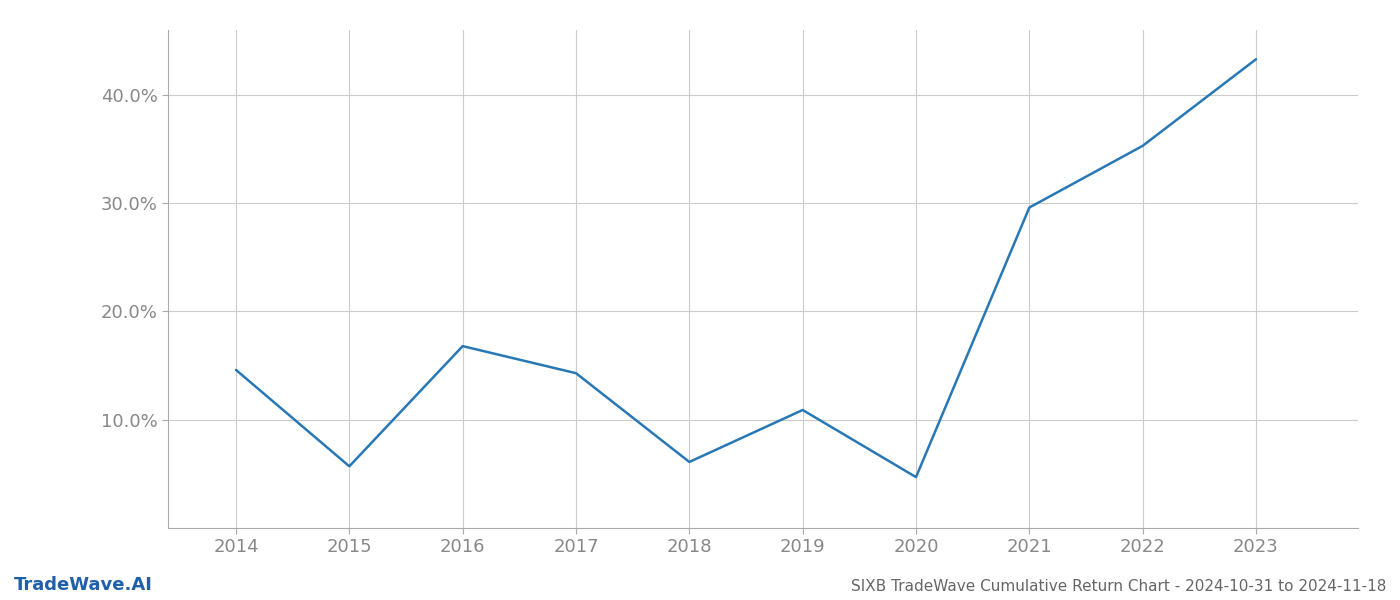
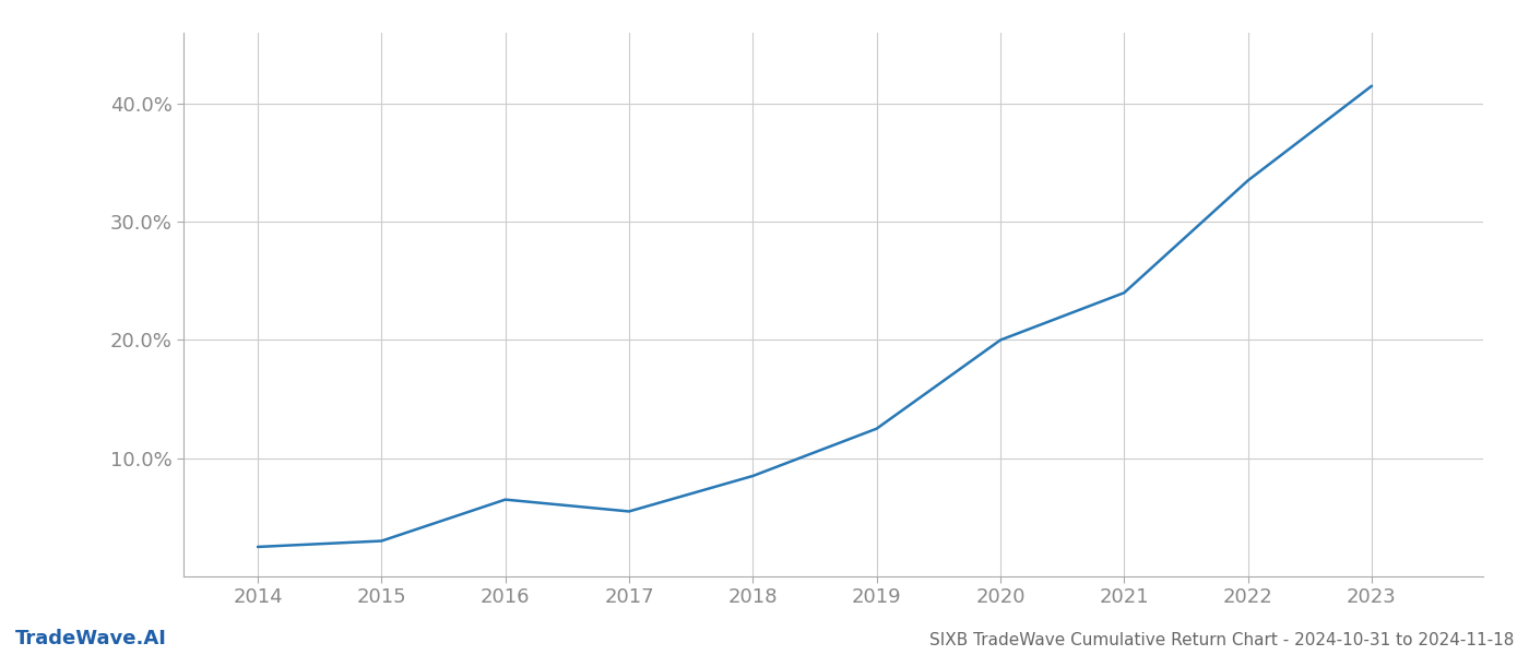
2014: 14.6% -> 2.5%
2015: 5.7% -> 3.0%
2016: 16.8% -> 6.5%
2017: 14.3% -> 5.5%
2018: 6.1% -> 8.5%
2019: 10.9% -> 12.5%
2020: 4.7% -> 20.0%
2021: 29.6% -> 24.0%
2022: 35.3% -> 33.5%
2023: 43.3% -> 41.5%
